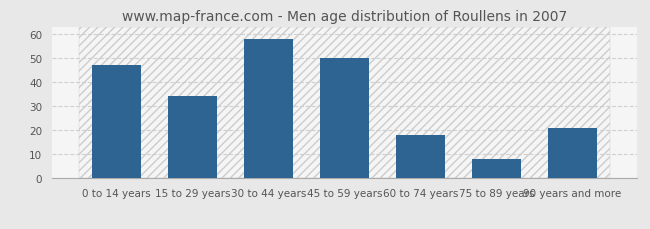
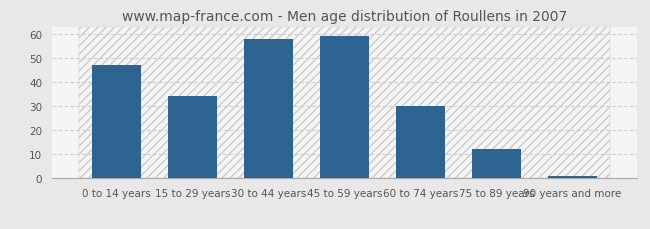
45 to 59 years: 50 -> 59
60 to 74 years: 18 -> 30
75 to 89 years: 8 -> 12
90 years and more: 21 -> 1
